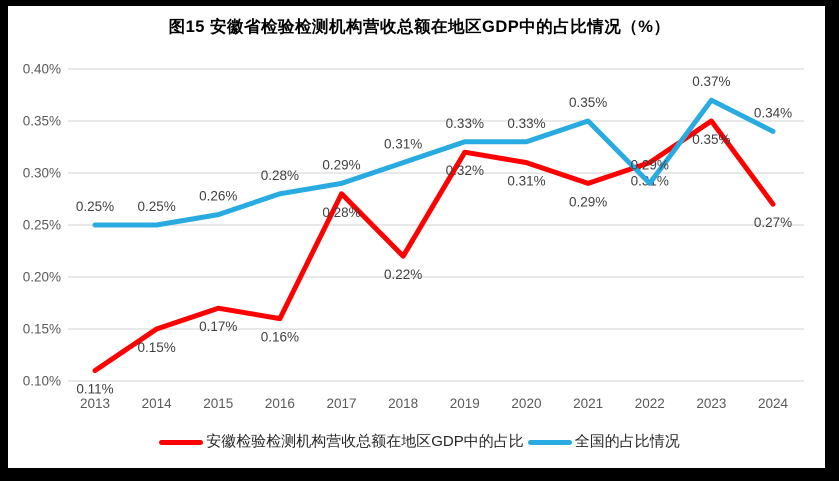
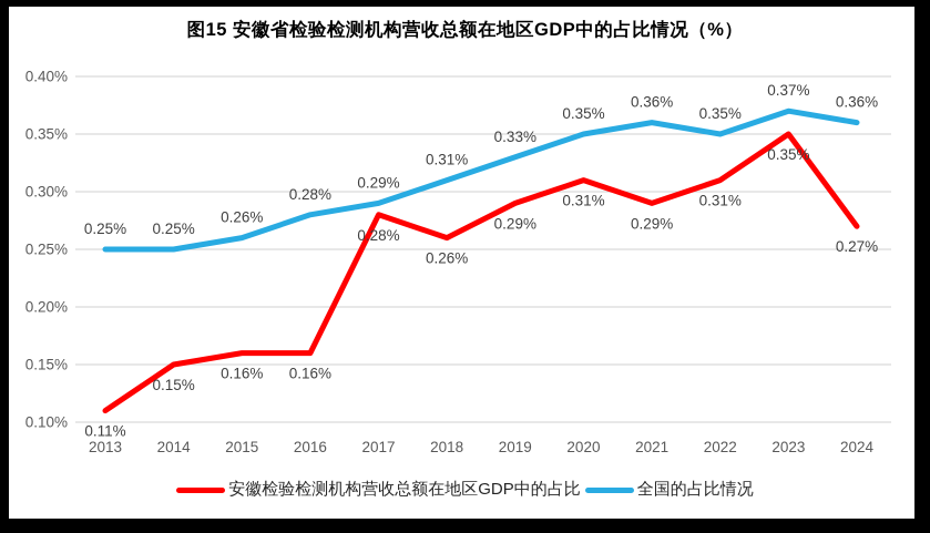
安徽检验检测机构营收总额在地区GDP中的占比/2015: 0.17% -> 0.16%
安徽检验检测机构营收总额在地区GDP中的占比/2018: 0.22% -> 0.26%
安徽检验检测机构营收总额在地区GDP中的占比/2019: 0.32% -> 0.29%
全国的占比情况/2020: 0.33% -> 0.35%
全国的占比情况/2021: 0.35% -> 0.36%
全国的占比情况/2022: 0.29% -> 0.35%
全国的占比情况/2024: 0.34% -> 0.36%
